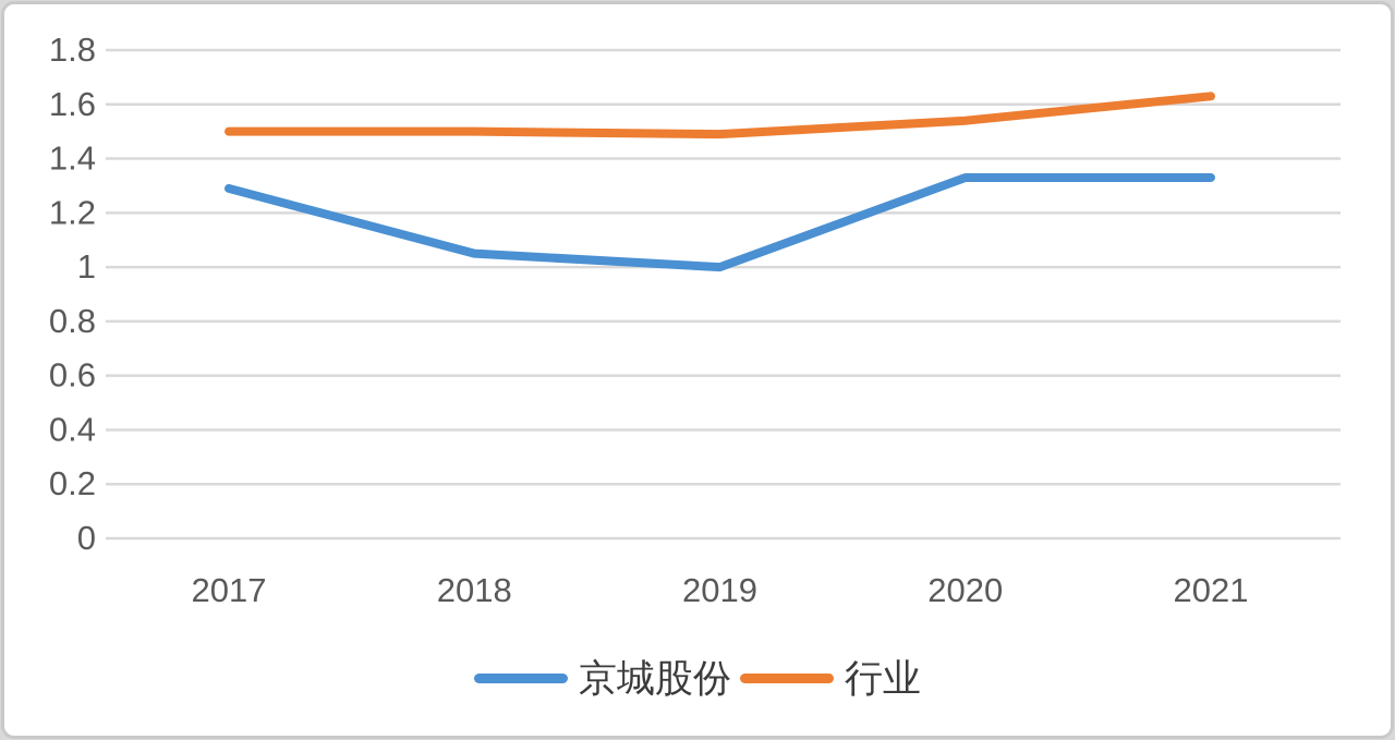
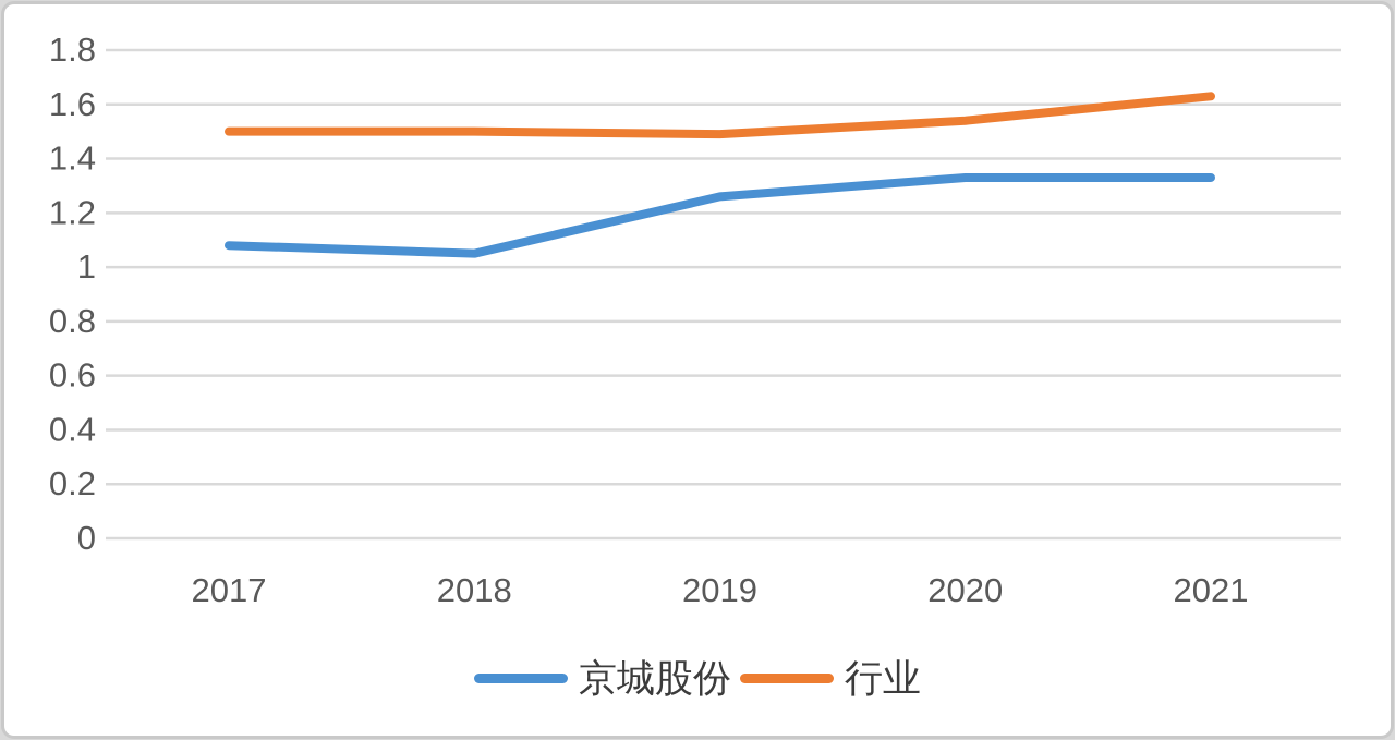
京城股份/2017: 1.29 -> 1.08
京城股份/2019: 1.00 -> 1.26
